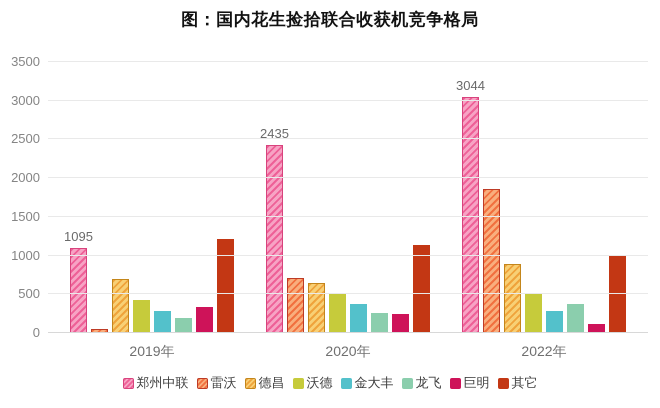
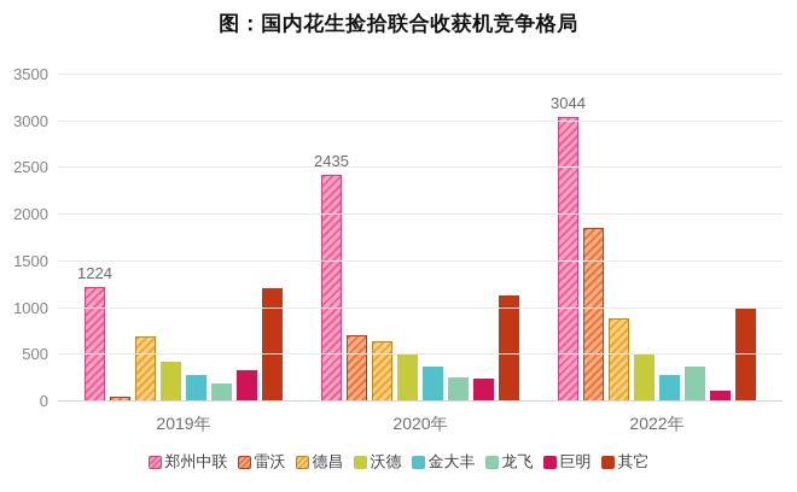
郑州中联/2019年: 1095 -> 1224
